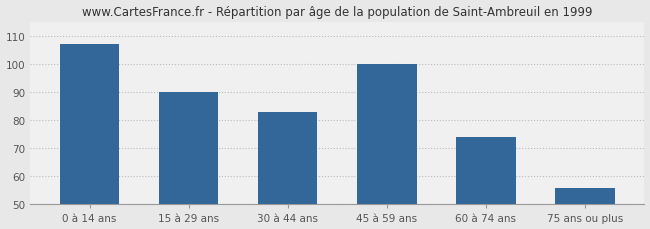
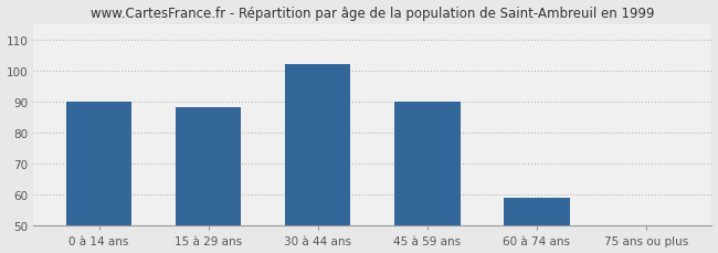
0 à 14 ans: 107 -> 90
15 à 29 ans: 90 -> 88
30 à 44 ans: 83 -> 102
45 à 59 ans: 100 -> 90
60 à 74 ans: 74 -> 59
75 ans ou plus: 56 -> 50
